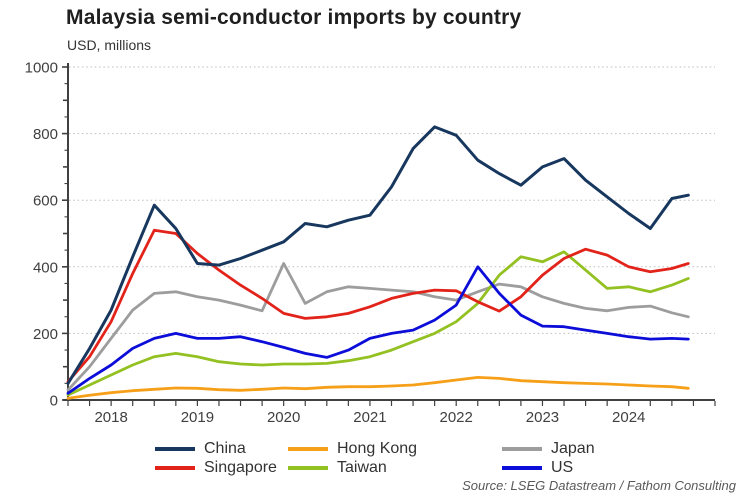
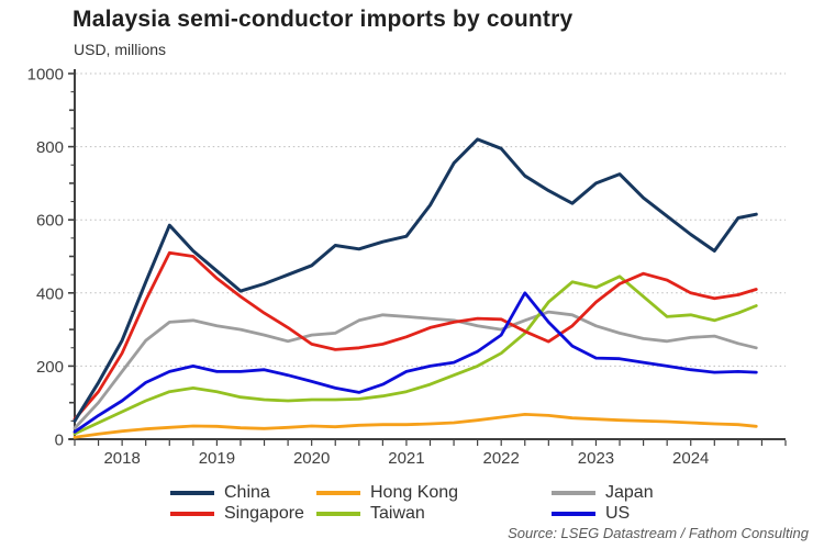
China/2019: 410 -> 460
Japan/2020: 410 -> 280
